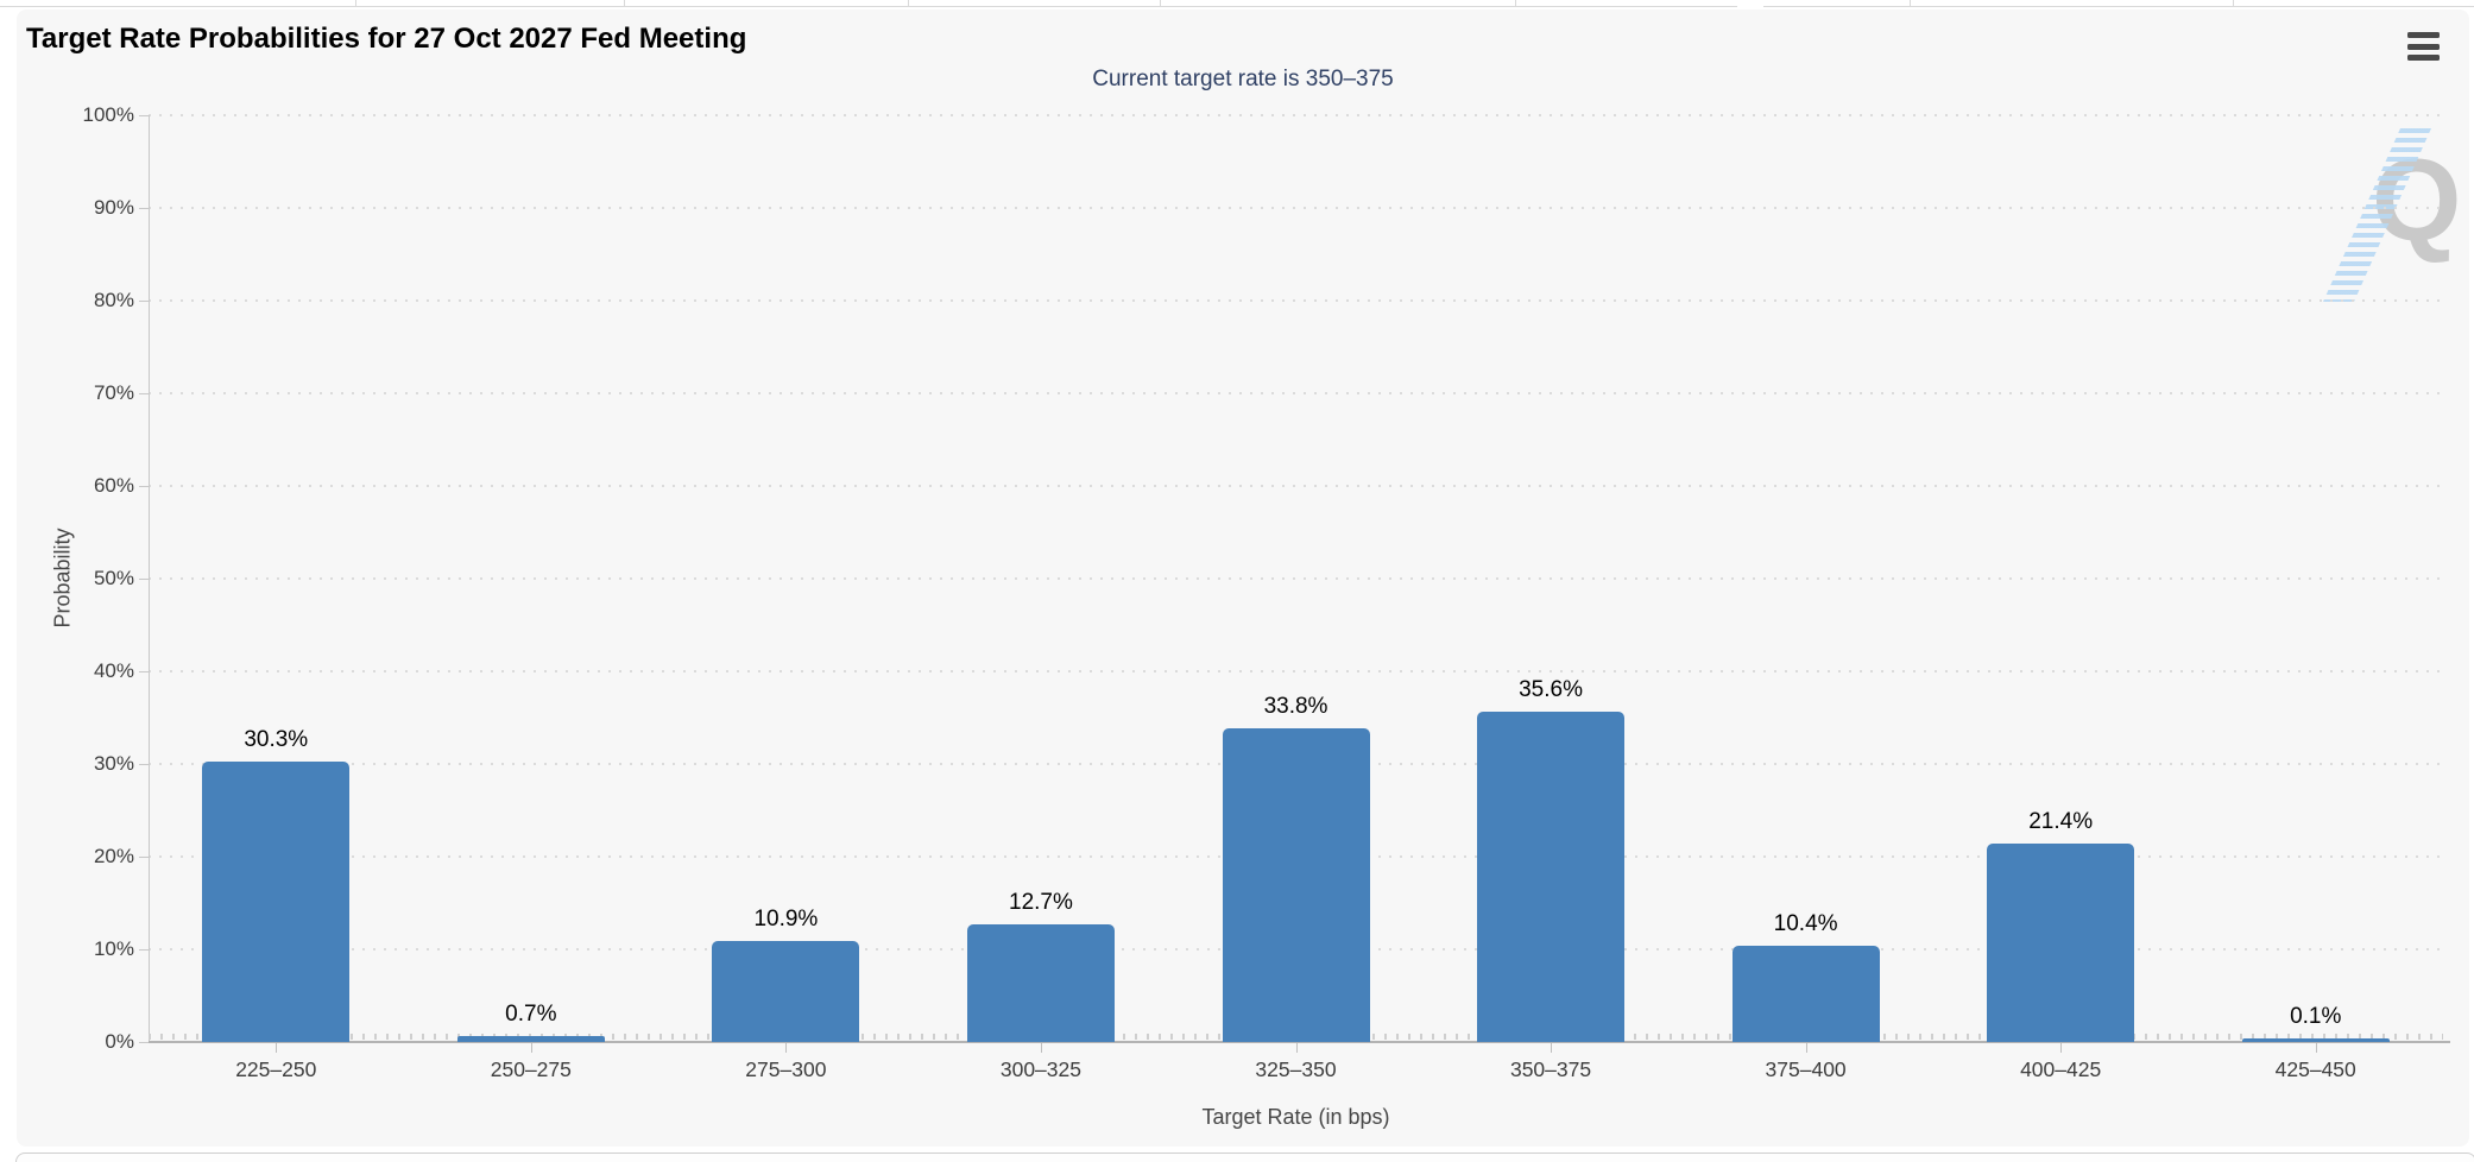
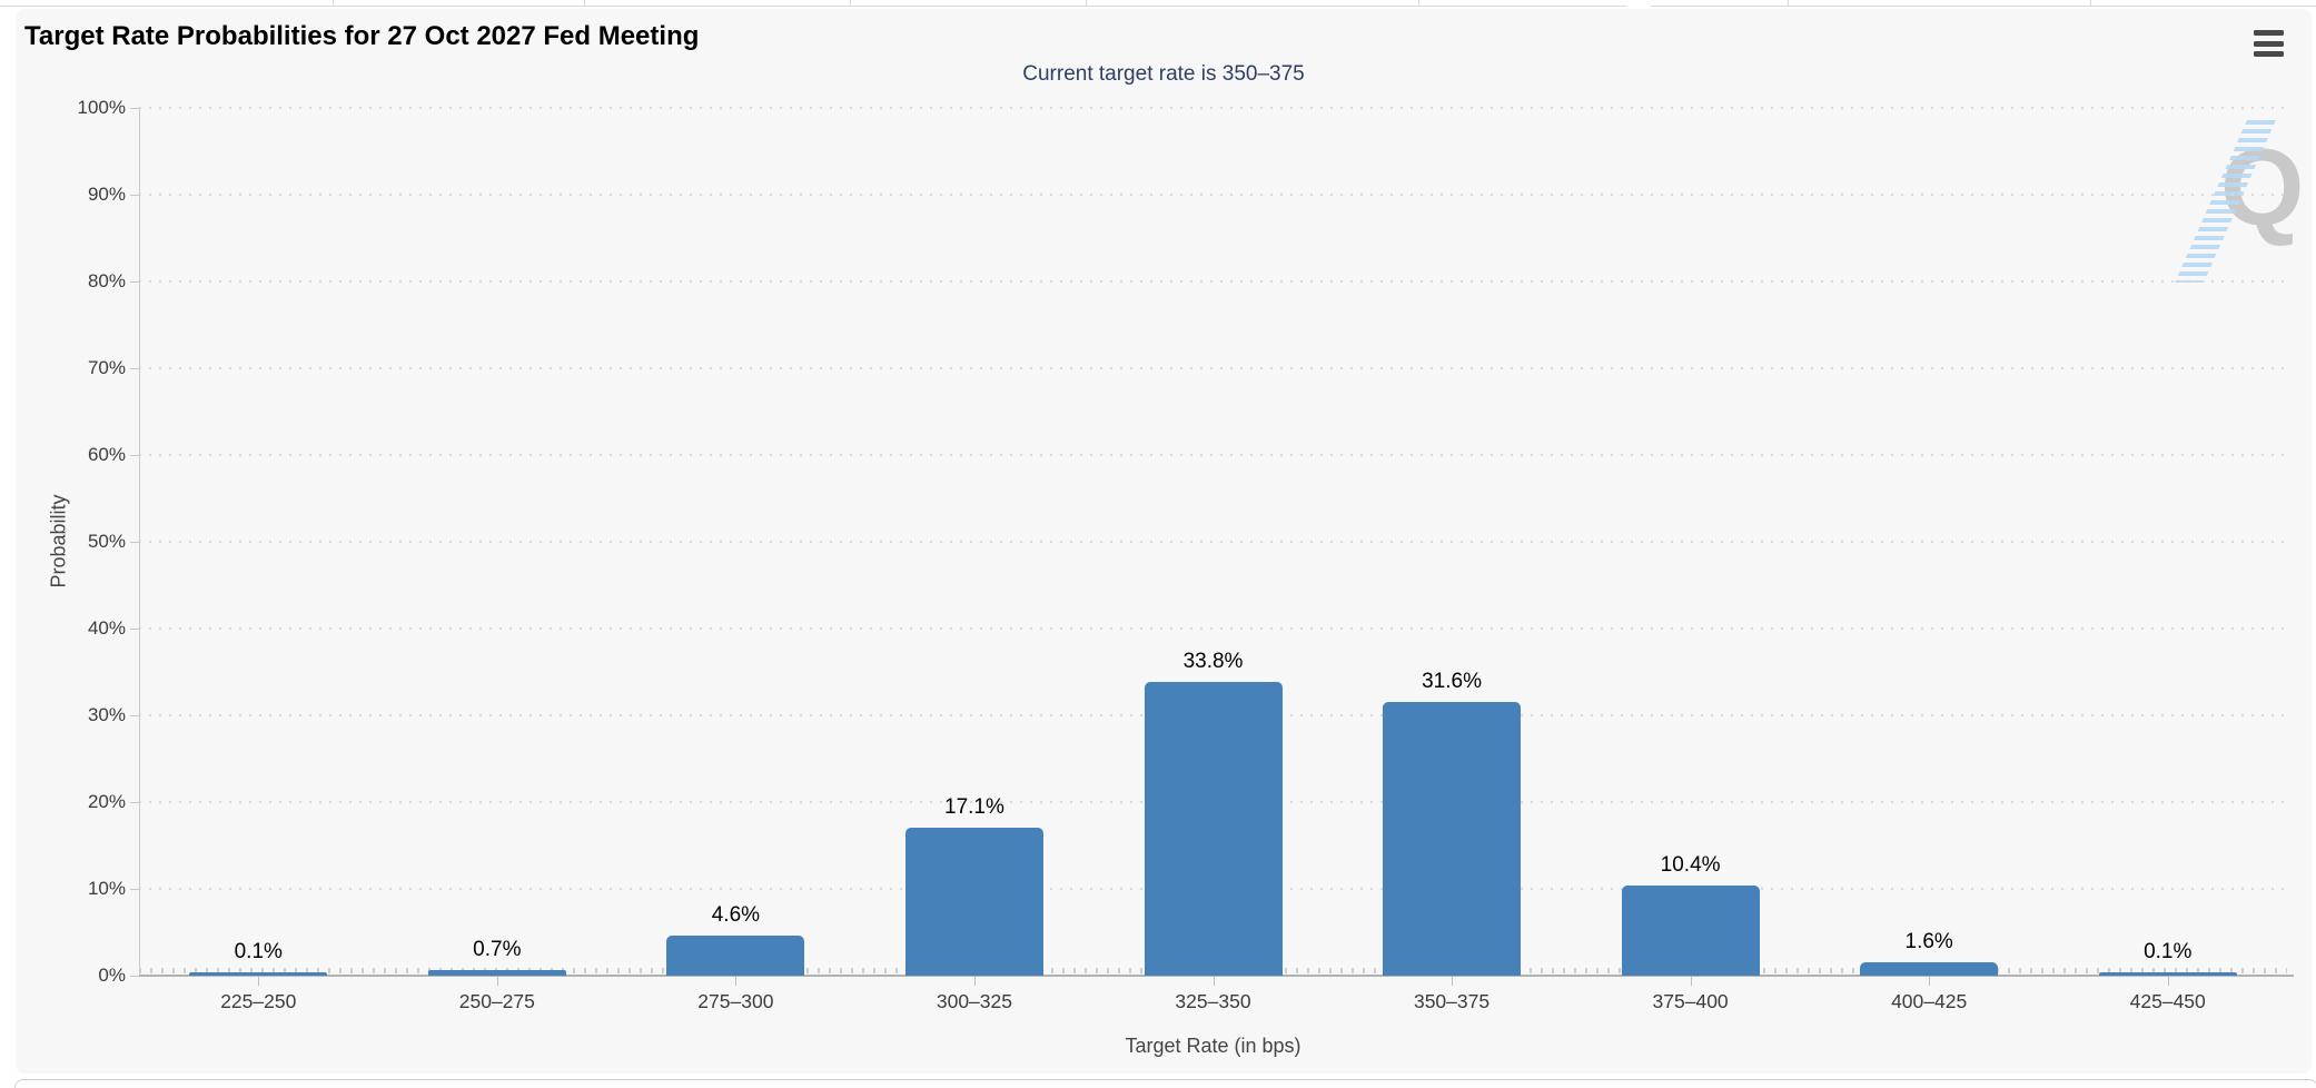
225–250: 30.3% -> 0.1%
275–300: 10.9% -> 4.6%
300–325: 12.7% -> 17.1%
350–375: 35.6% -> 31.6%
400–425: 21.4% -> 1.6%
